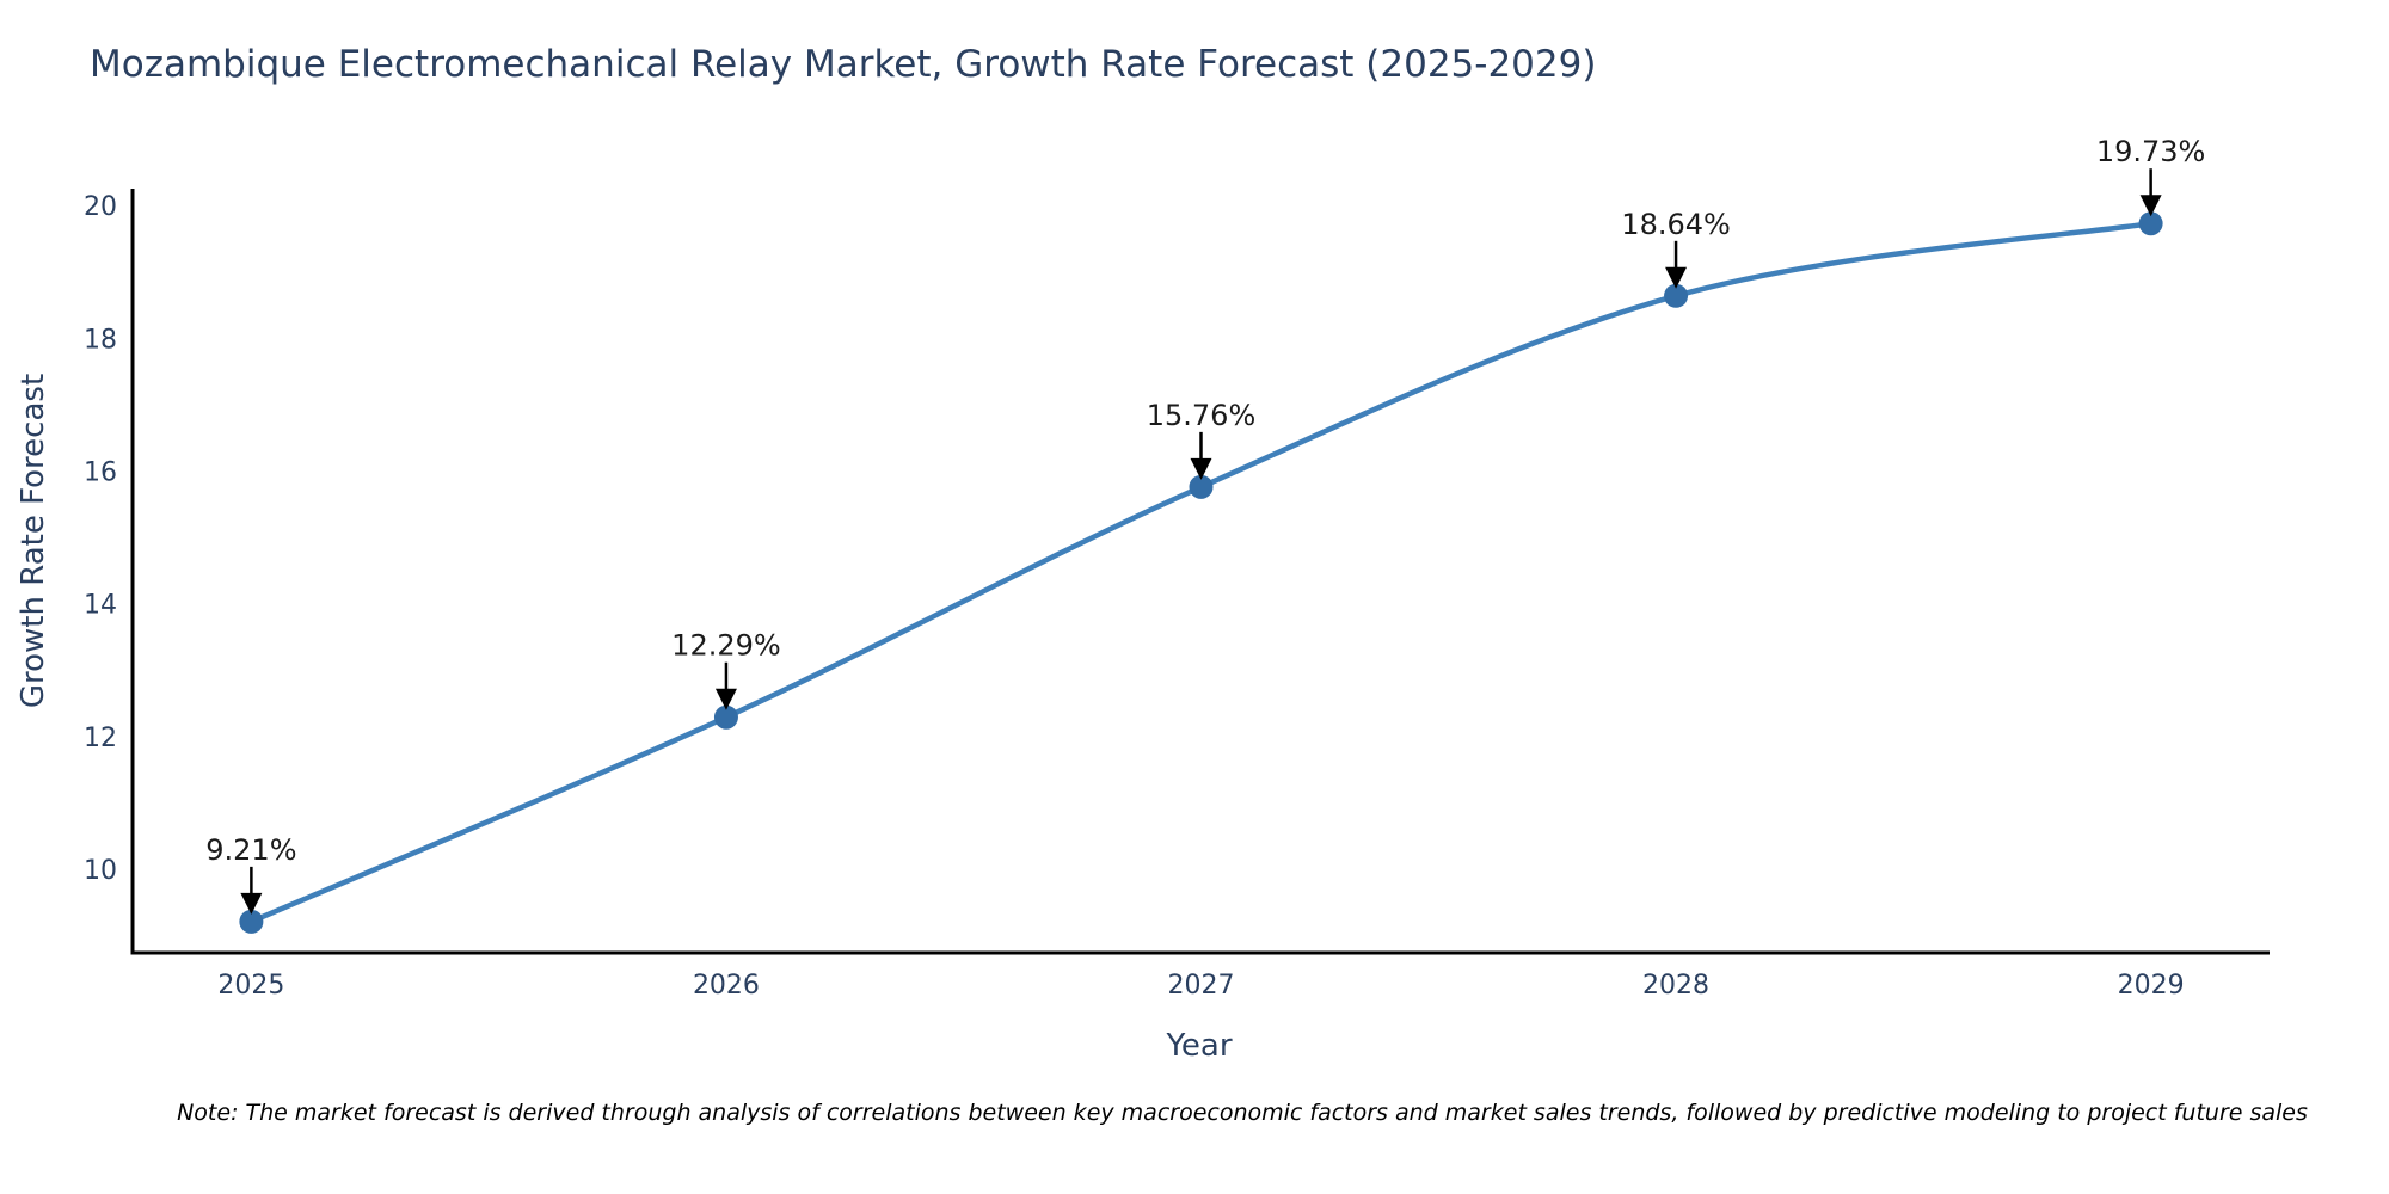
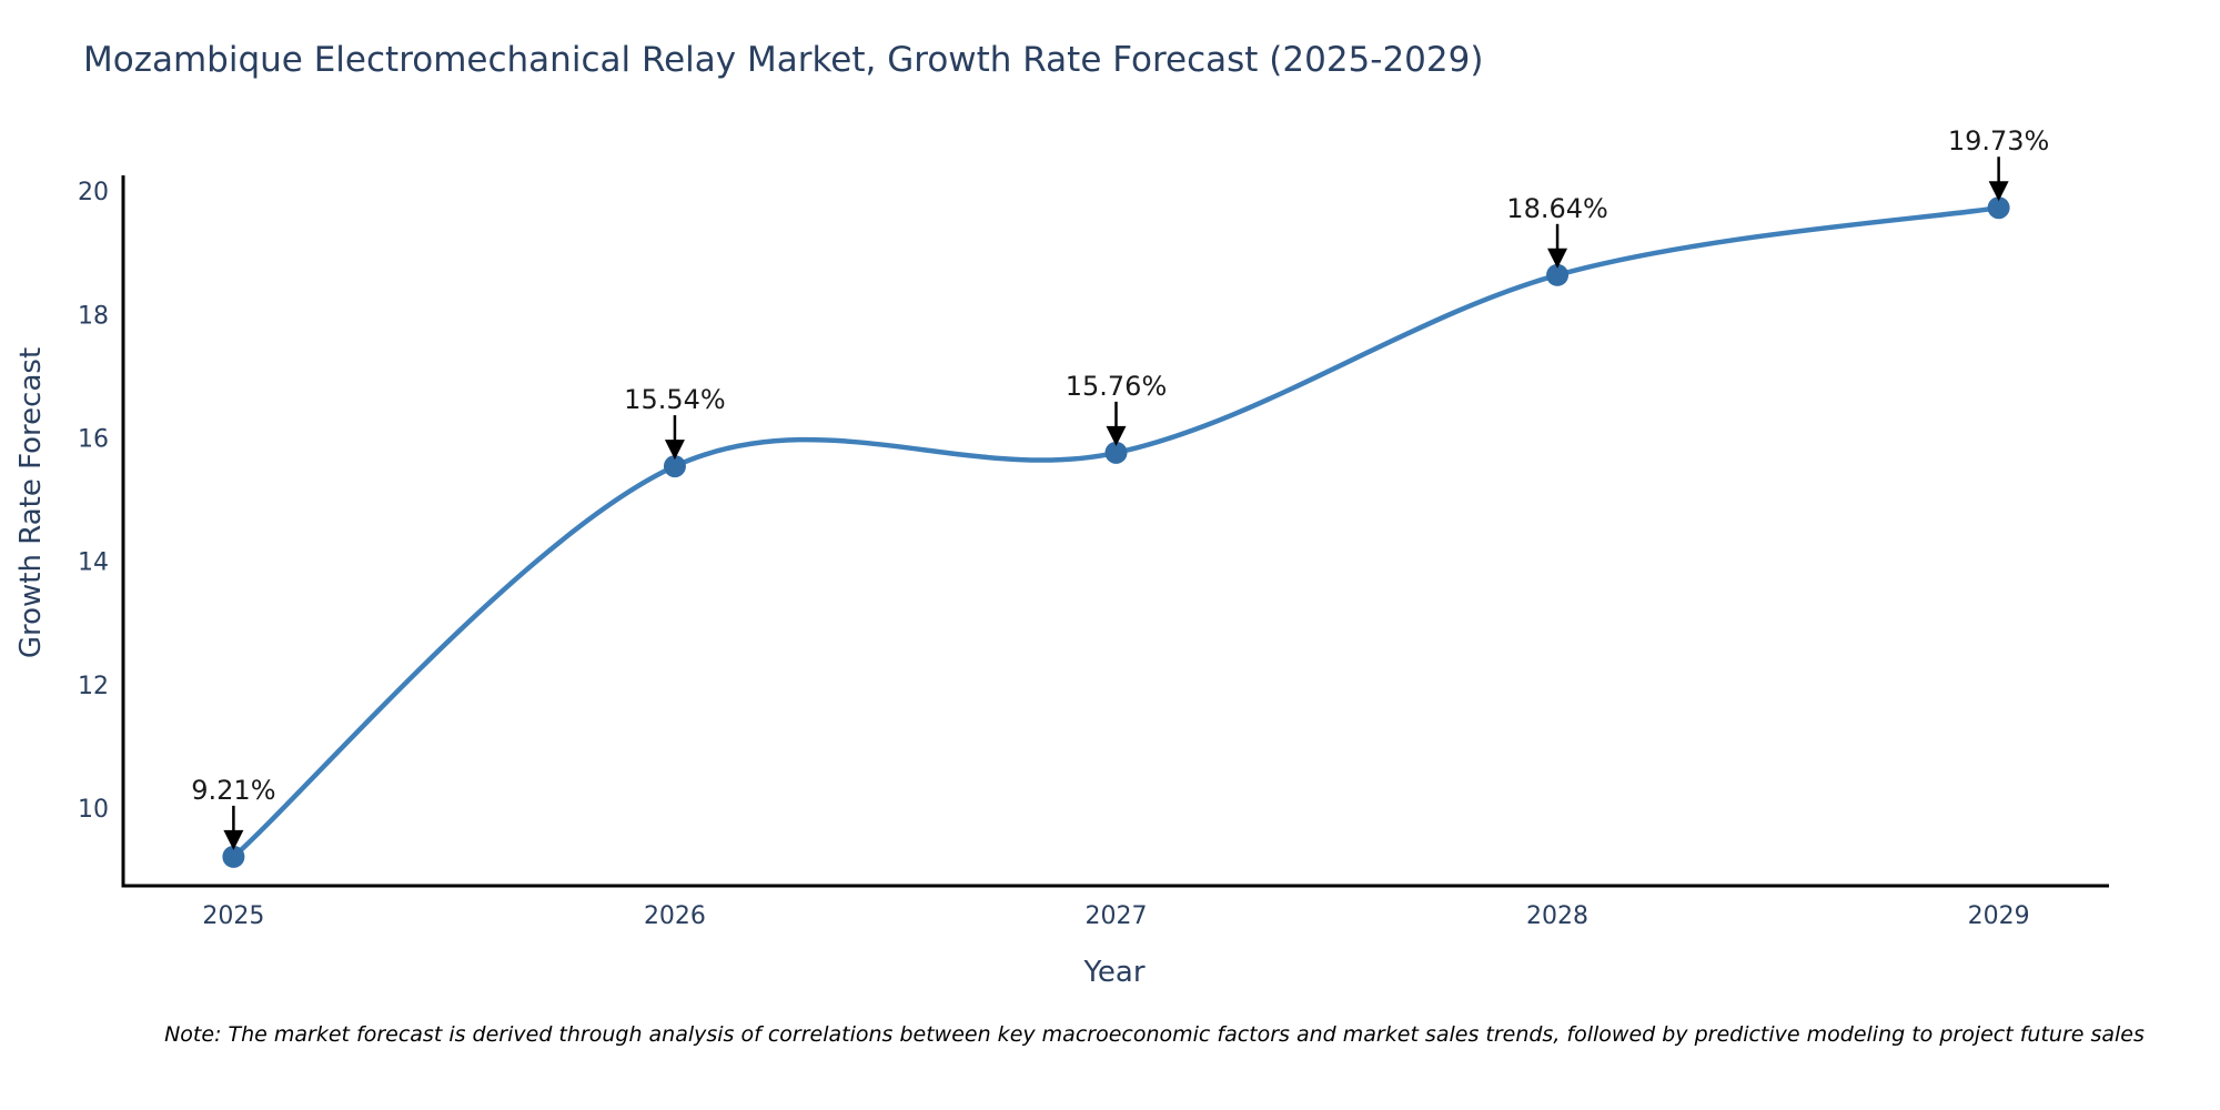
2026: 12.29% -> 15.54%
